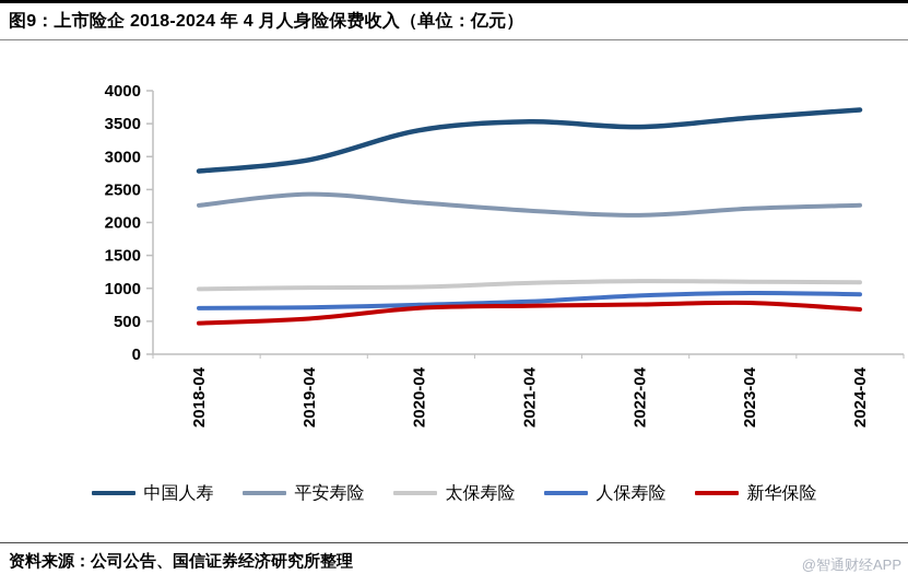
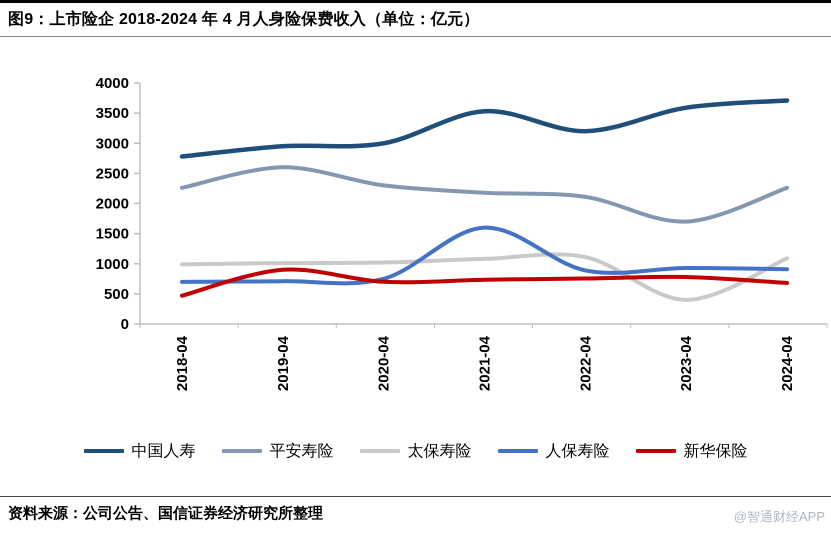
平安寿险/2019-04: 2400 -> 2600
新华保险/2019-04: 500 -> 900
中国人寿/2020-04: 3400 -> 3000
人保寿险/2021-04: 800 -> 1600
中国人寿/2022-04: 3400 -> 3200
平安寿险/2023-04: 2200 -> 1700
太保寿险/2023-04: 1100 -> 400
